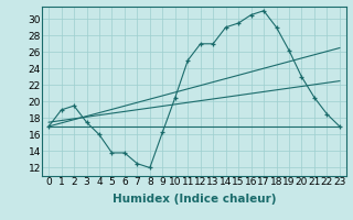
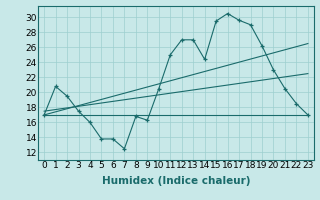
1: 19.0 -> 20.8
8: 12.0 -> 16.8
14: 29.0 -> 24.4
17: 31.0 -> 29.6
